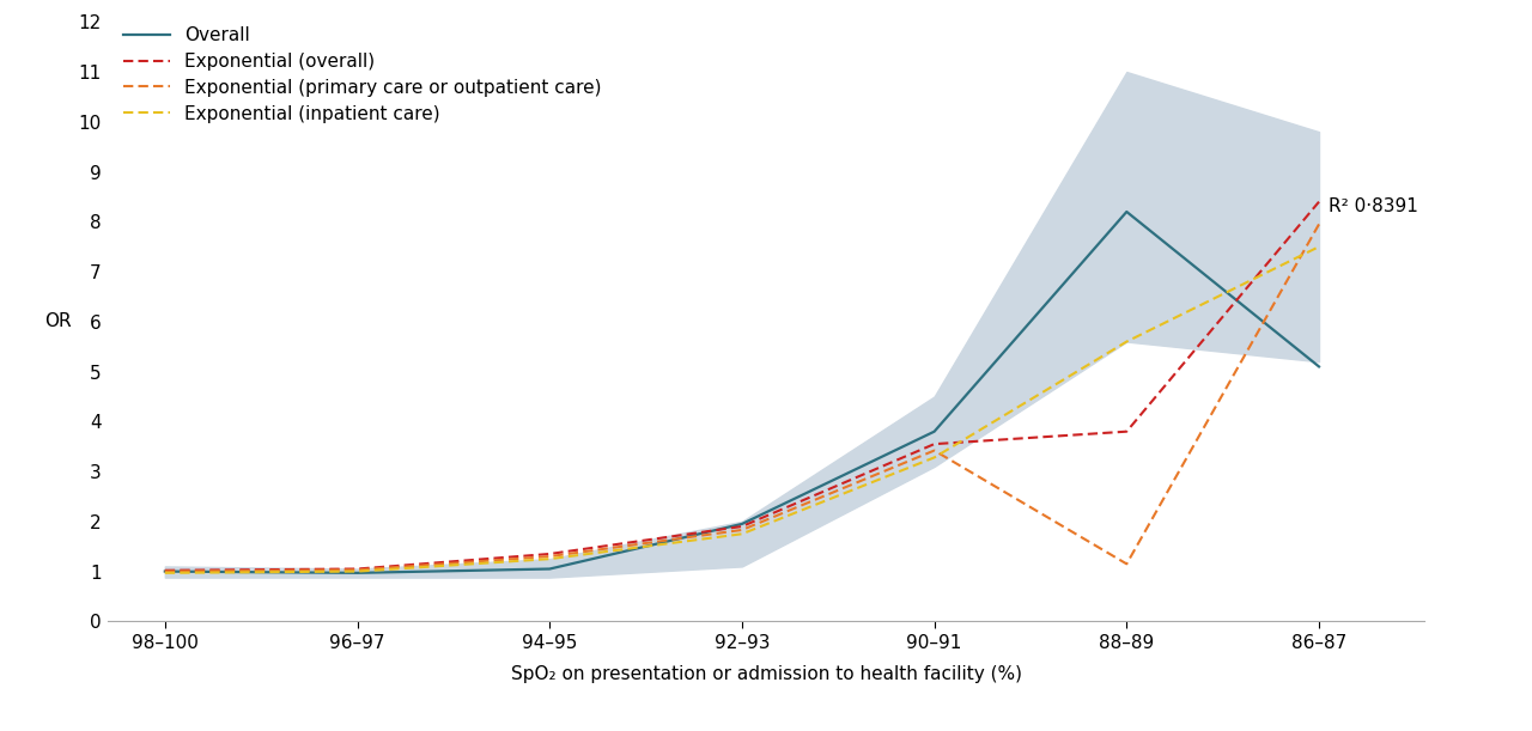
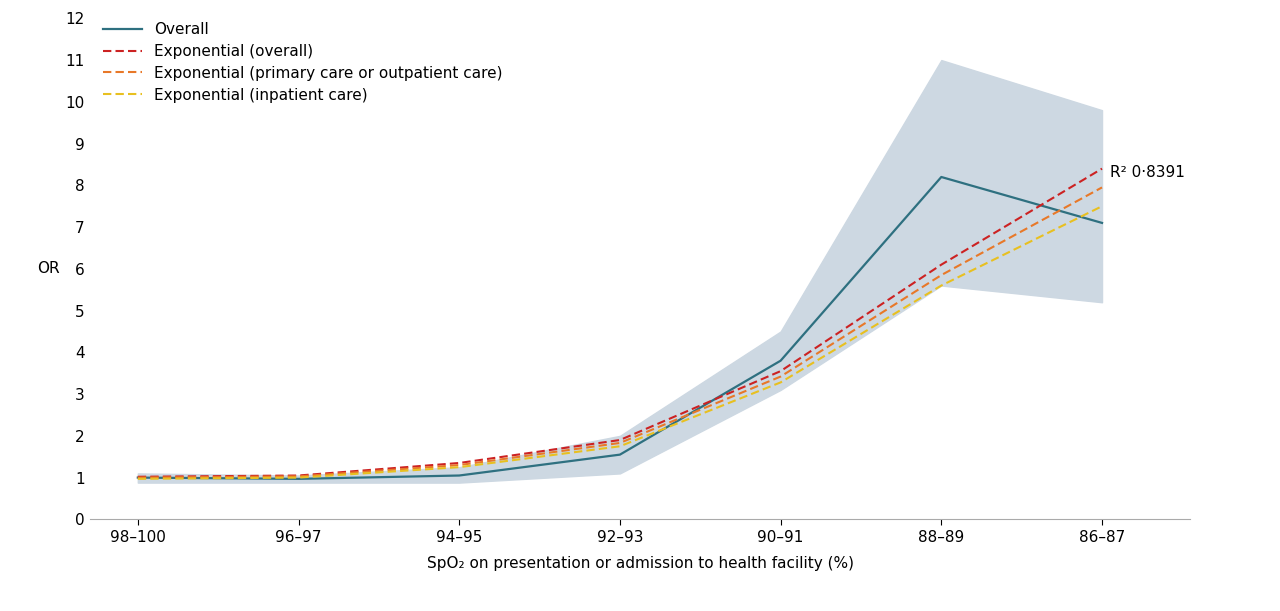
Overall/92–93: 1.95 -> 1.55
Exponential (overall)/88–89: 3.80 -> 6.10
Exponential (primary care or outpatient care)/88–89: 1.15 -> 5.85
Overall/86–87: 5.10 -> 7.10
